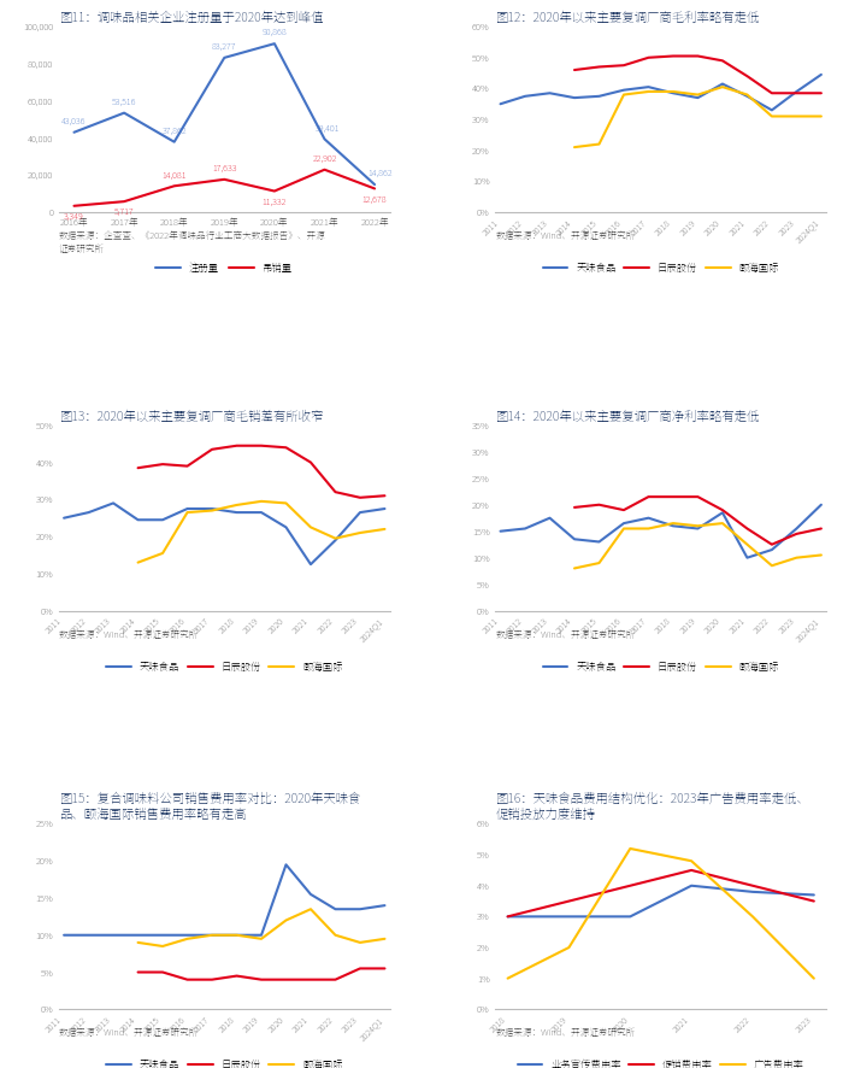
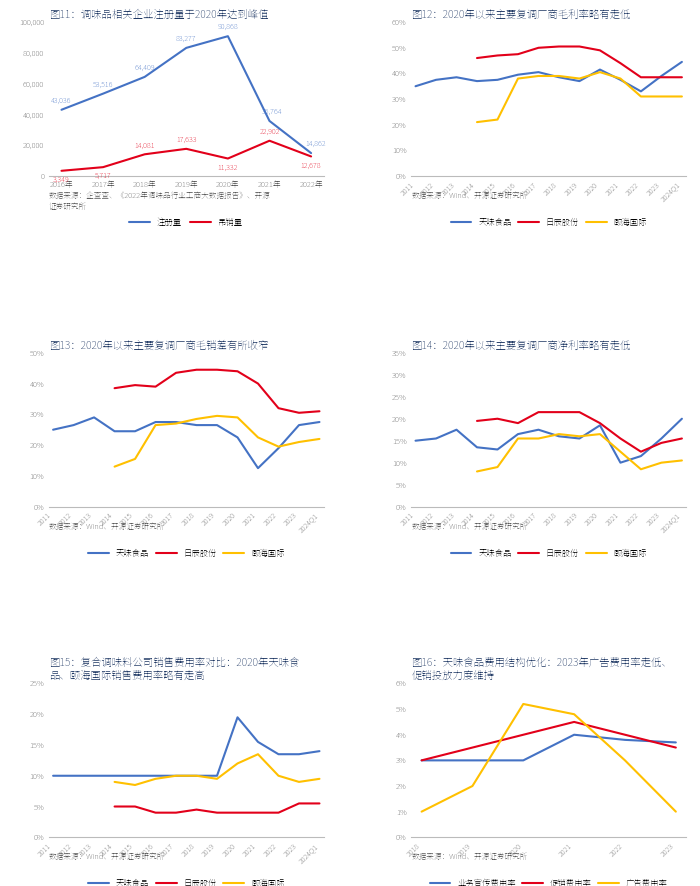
图11：调味品相关企业注册量于2020年达到峰值/注册量/2018年: 37,862 -> 64,409
图11：调味品相关企业注册量于2020年达到峰值/注册量/2021年: 39,401 -> 35,764
